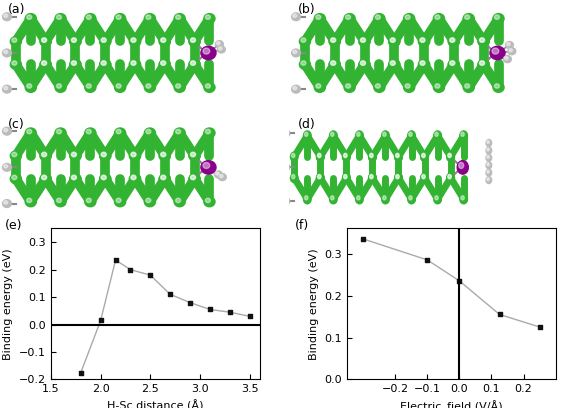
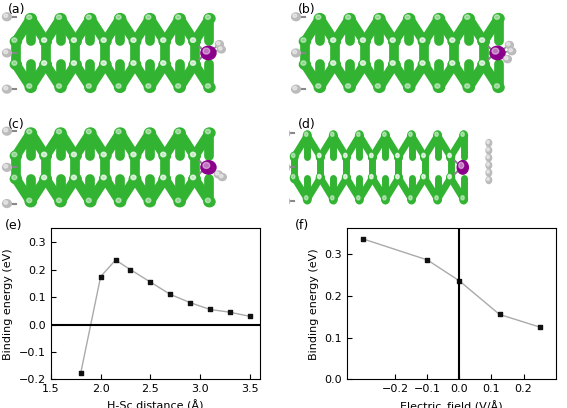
2.0: 0.015 -> 0.175
2.5: 0.180 -> 0.155
